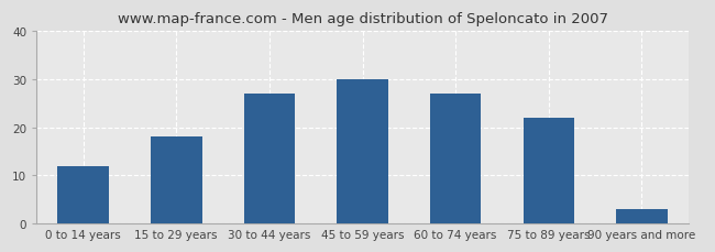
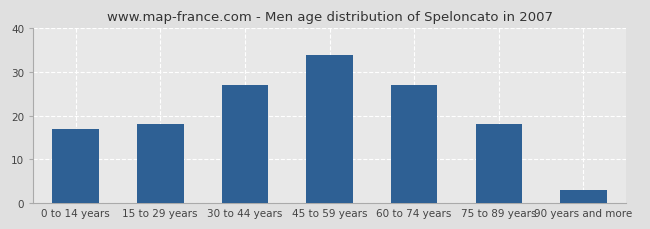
0 to 14 years: 12 -> 17
45 to 59 years: 30 -> 34
75 to 89 years: 22 -> 18
